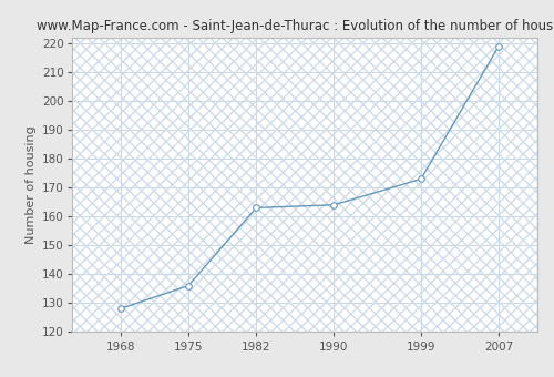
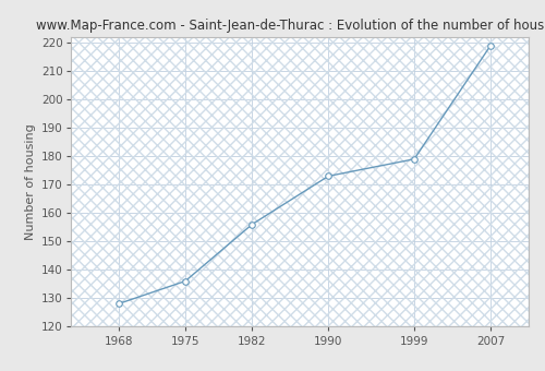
1982: 163 -> 156
1990: 164 -> 173
1999: 173 -> 179
